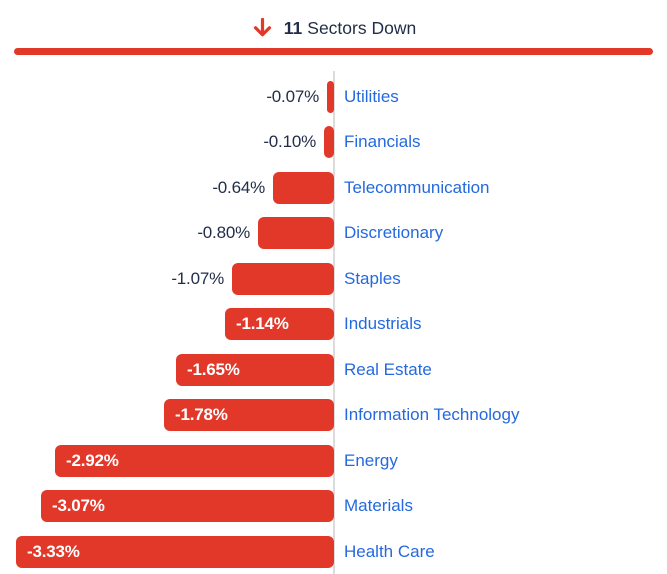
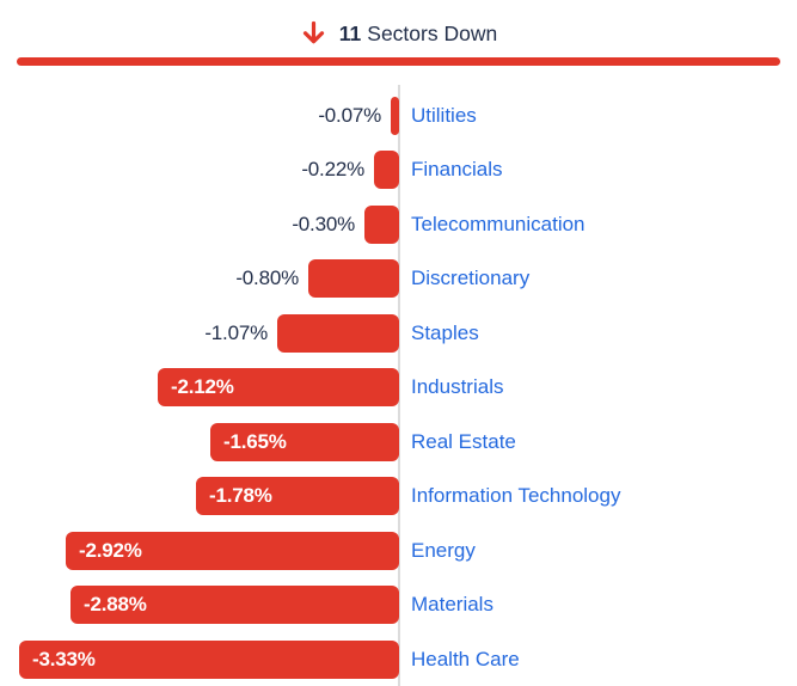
Financials: -0.10% -> -0.22%
Telecommunication: -0.64% -> -0.30%
Industrials: -1.14% -> -2.12%
Materials: -3.07% -> -2.88%
